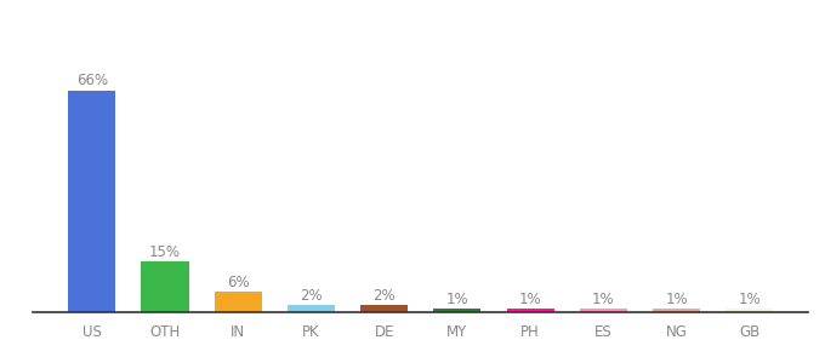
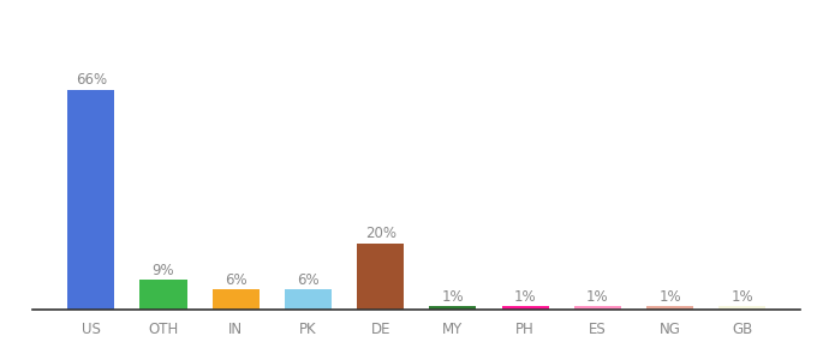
OTH: 15% -> 9%
PK: 2% -> 6%
DE: 2% -> 20%
